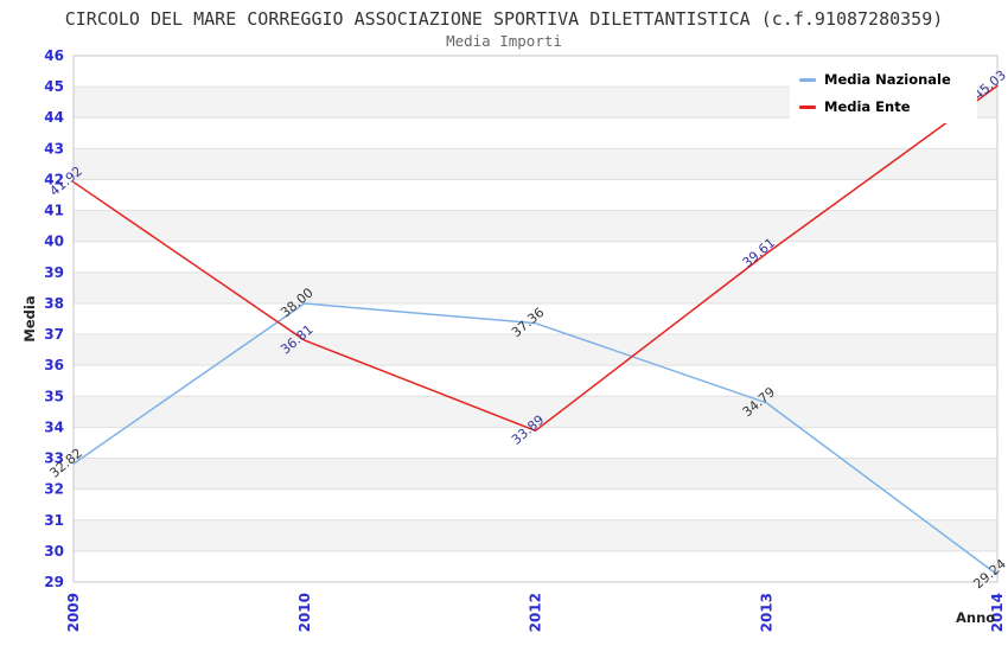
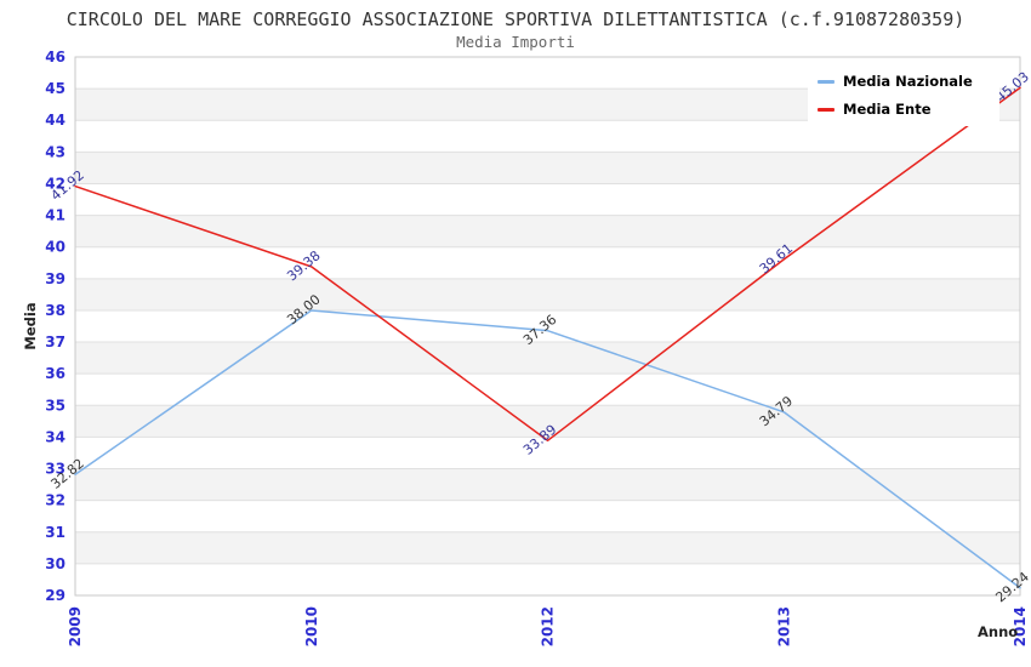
Media Ente/2010: 36.81 -> 39.38
